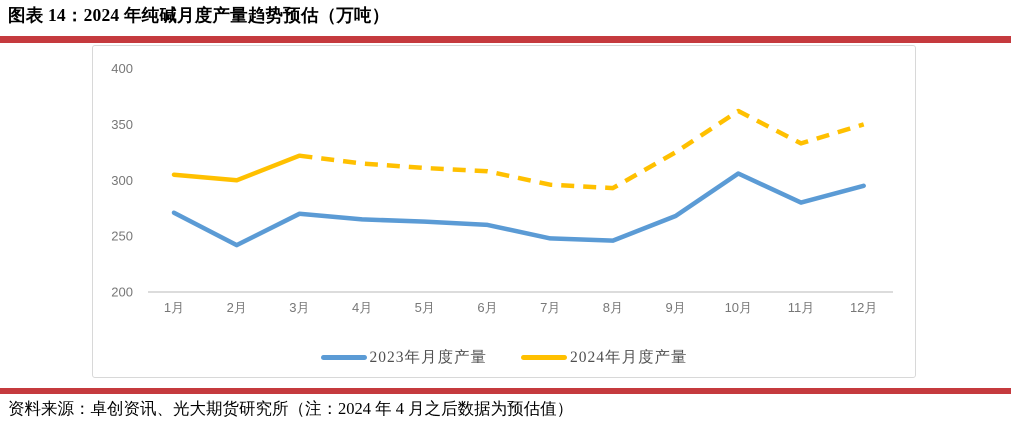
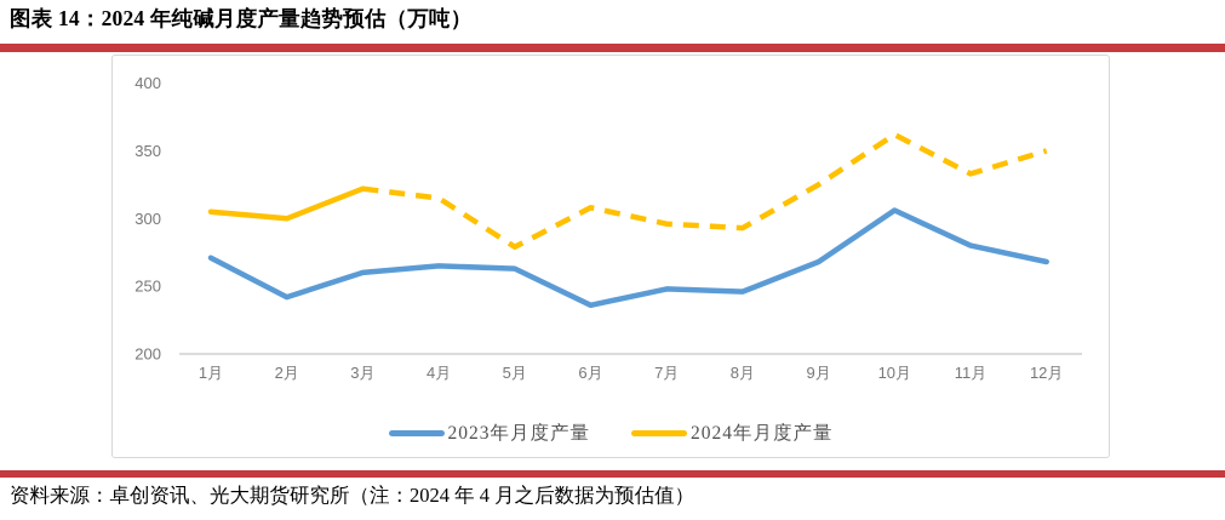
2023年月度产量/3月: 270 -> 260
2024年月度产量/5月: 311 -> 279
2023年月度产量/6月: 260 -> 236
2023年月度产量/12月: 295 -> 268
